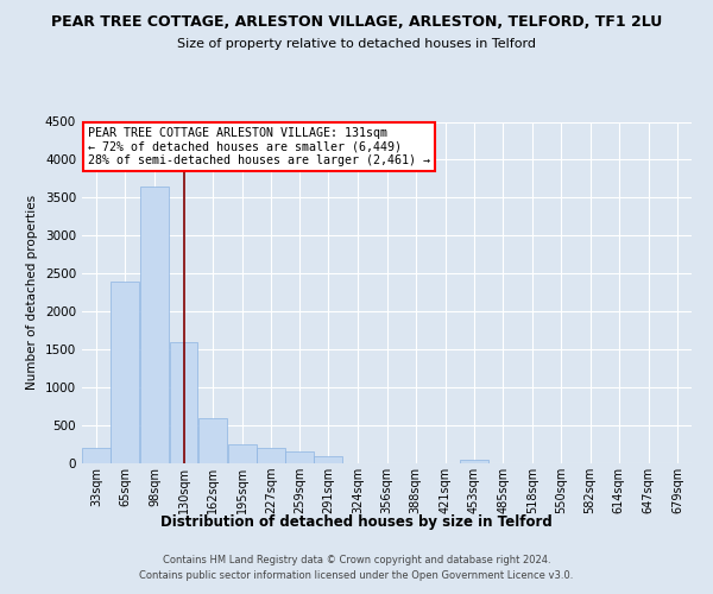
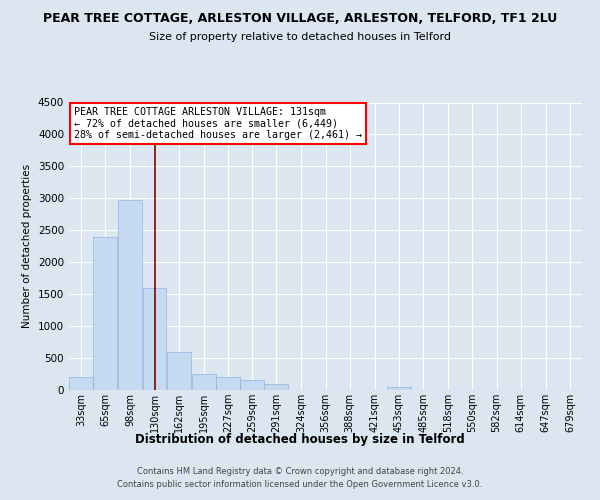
98sqm: 3650 -> 2980
